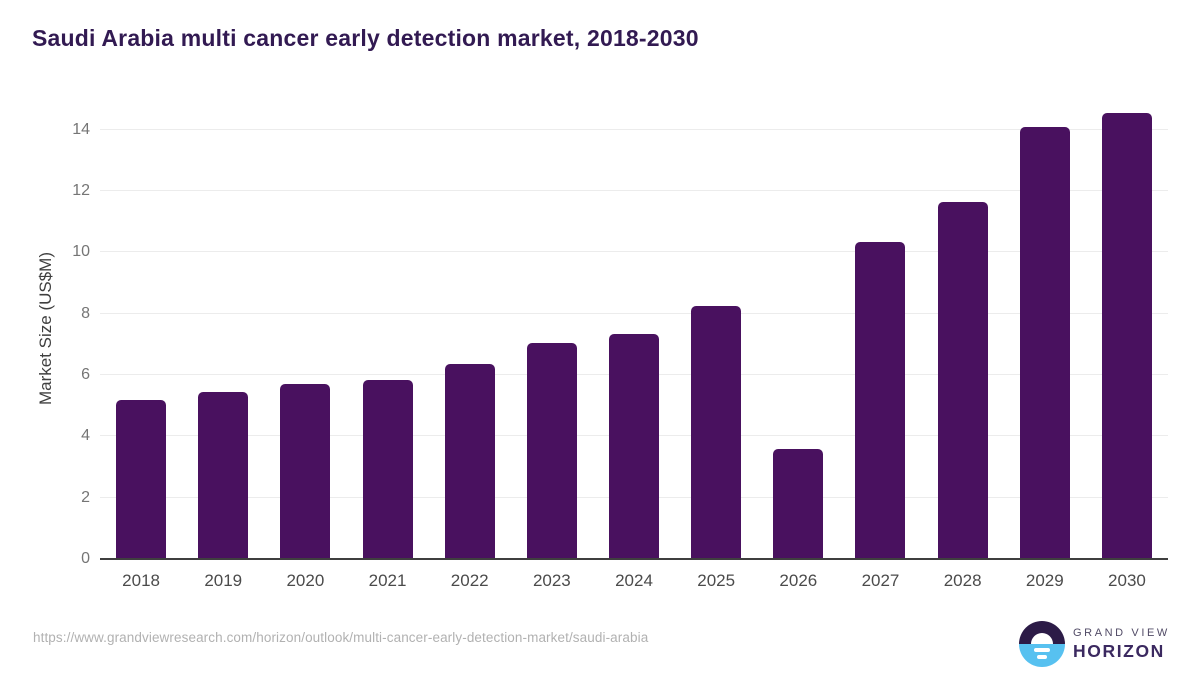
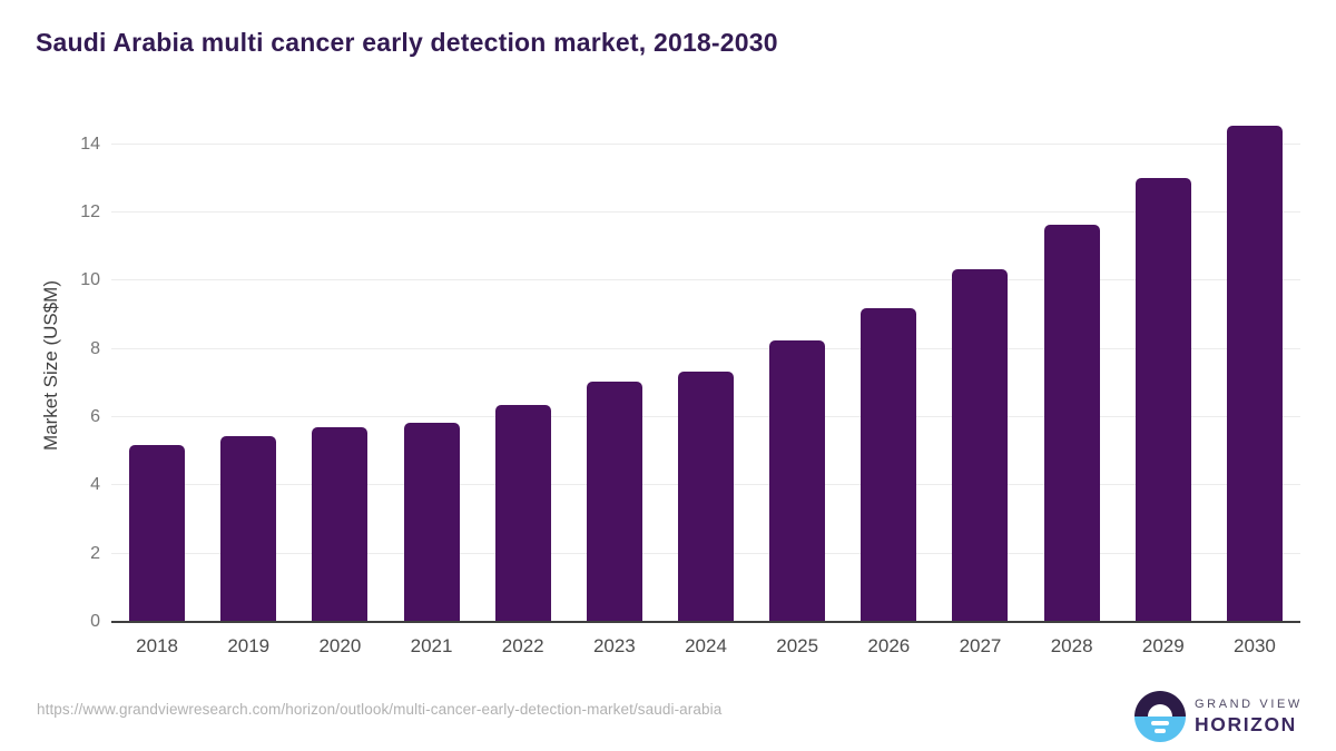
2026: 3.6 -> 9.2
2029: 14.1 -> 13.0
